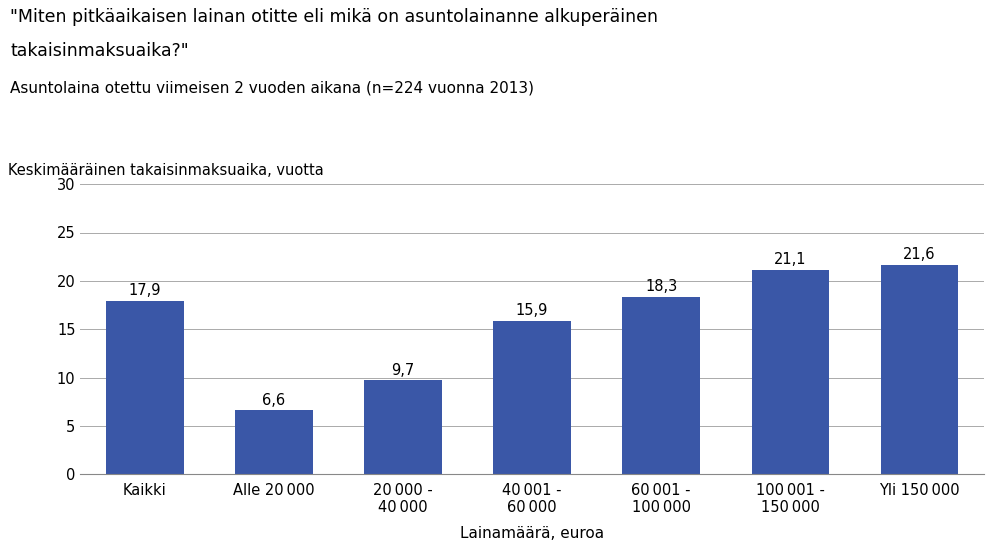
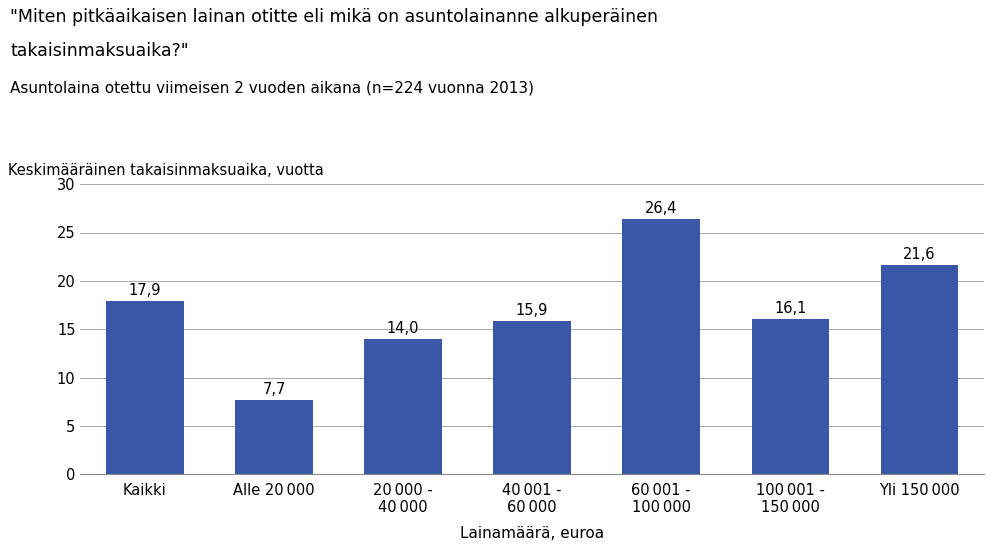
Alle 20 000: 6,6 -> 7,7
20 000 - 40 000: 9,7 -> 14,0
60 001 - 100 000: 18,3 -> 26,4
100 001 - 150 000: 21,1 -> 16,1
